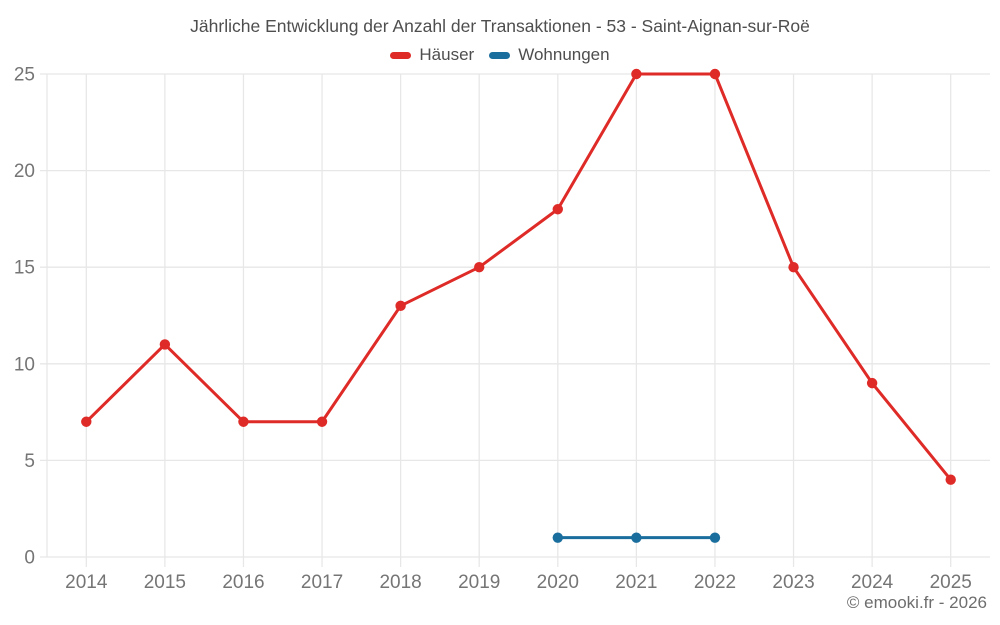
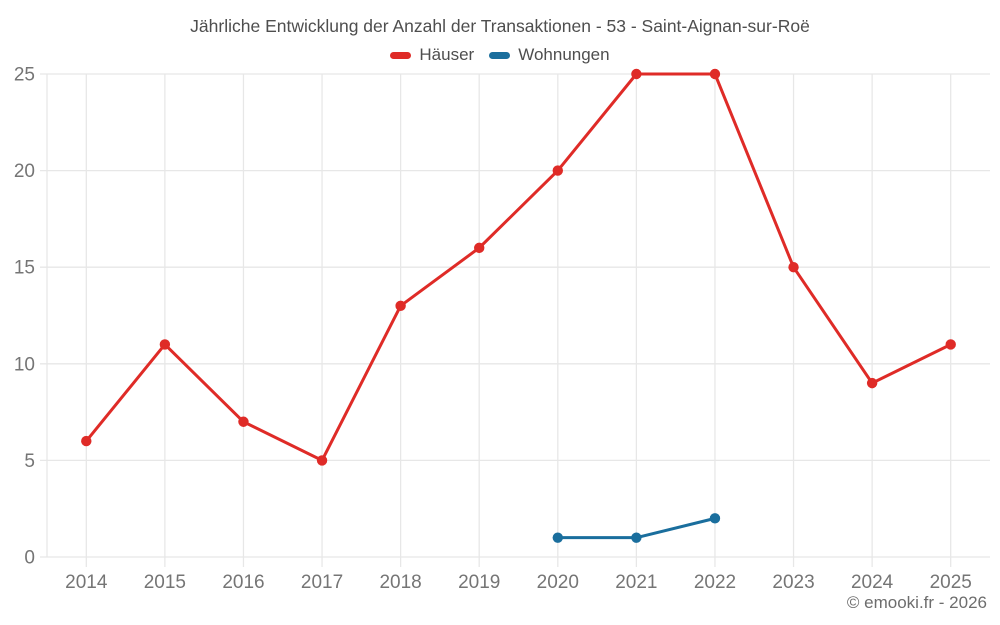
Häuser/2014: 7 -> 6
Häuser/2017: 7 -> 5
Häuser/2019: 15 -> 16
Häuser/2020: 18 -> 20
Wohnungen/2022: 1 -> 2
Häuser/2025: 4 -> 11
